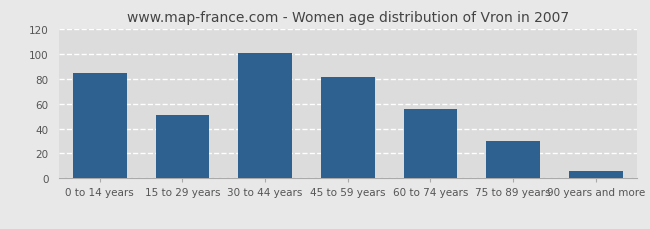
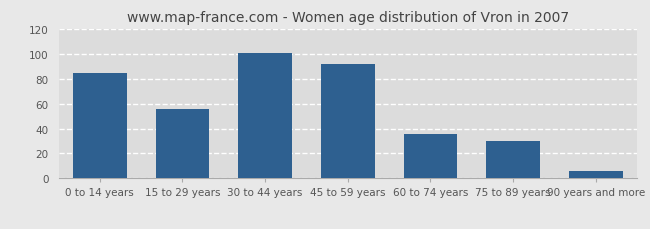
15 to 29 years: 51 -> 56
45 to 59 years: 81 -> 92
60 to 74 years: 56 -> 36
